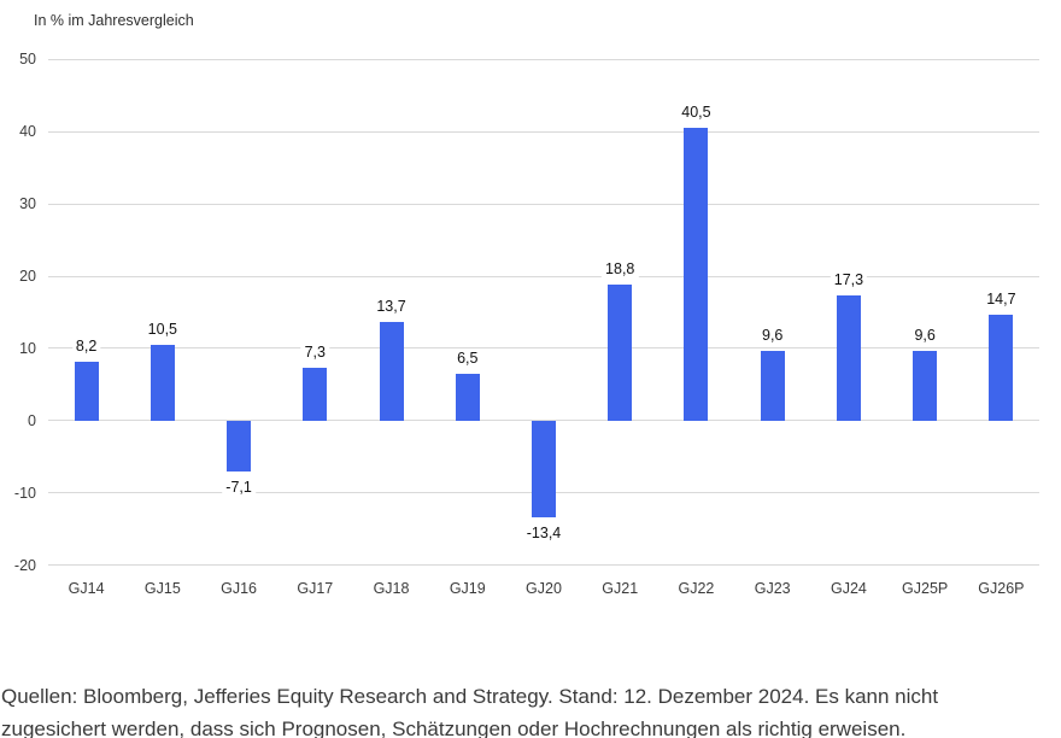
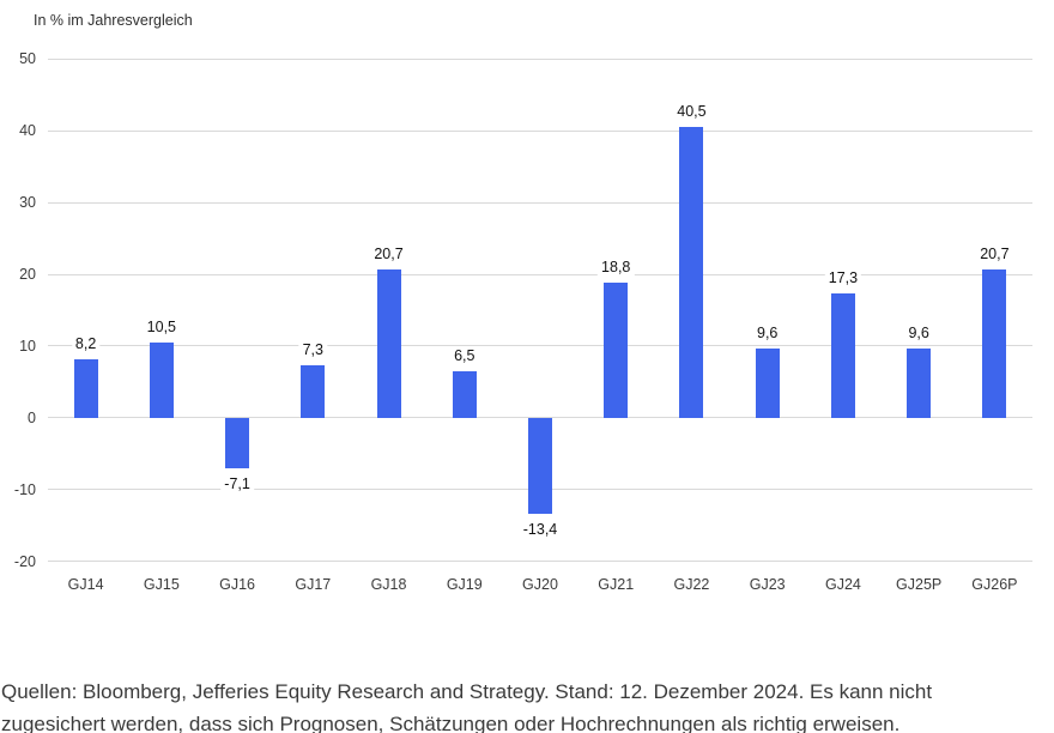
GJ18: 13,7 -> 20,7
GJ26P: 14,7 -> 20,7
